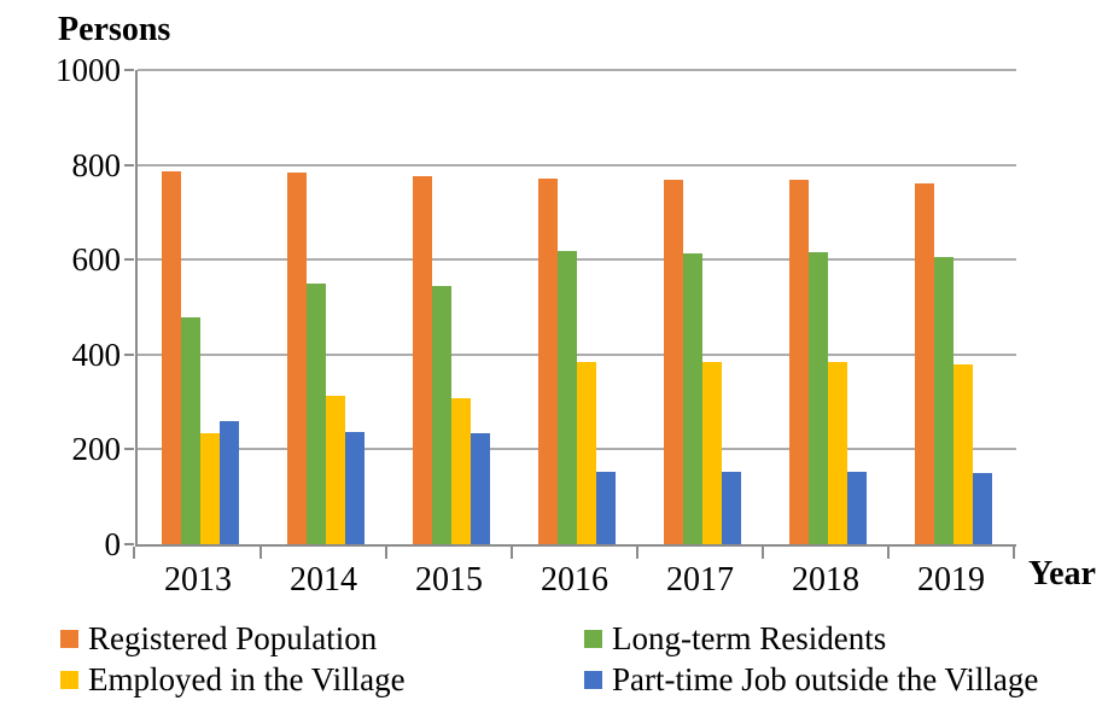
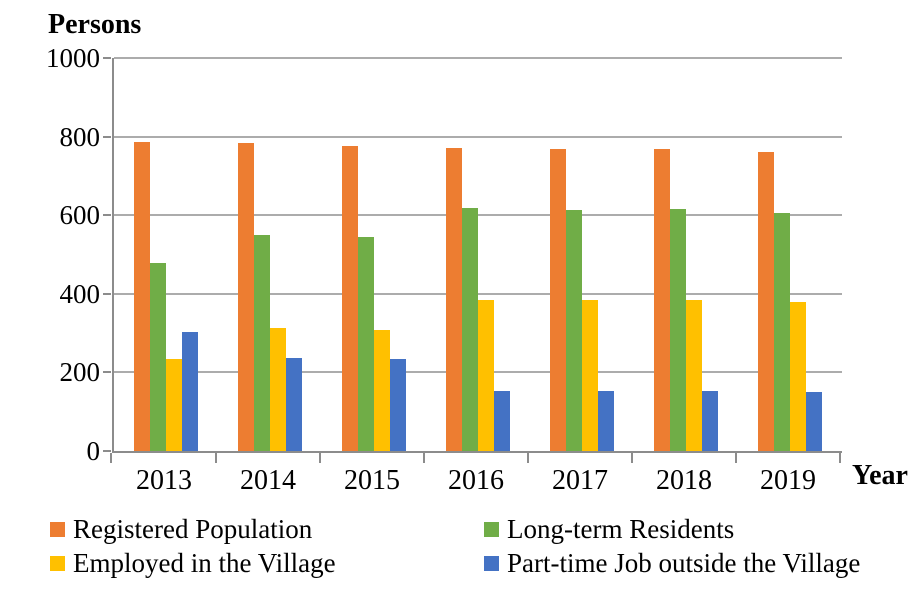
Part-time Job outside the Village/2013: 260 -> 300
